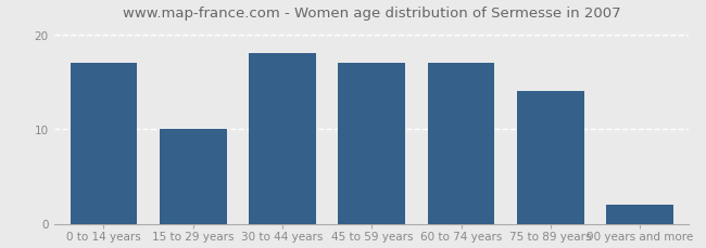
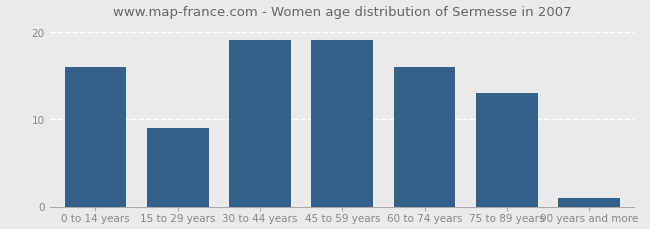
0 to 14 years: 17 -> 16
15 to 29 years: 10 -> 9
30 to 44 years: 18 -> 19
45 to 59 years: 17 -> 19
60 to 74 years: 17 -> 16
75 to 89 years: 14 -> 13
90 years and more: 2 -> 1
